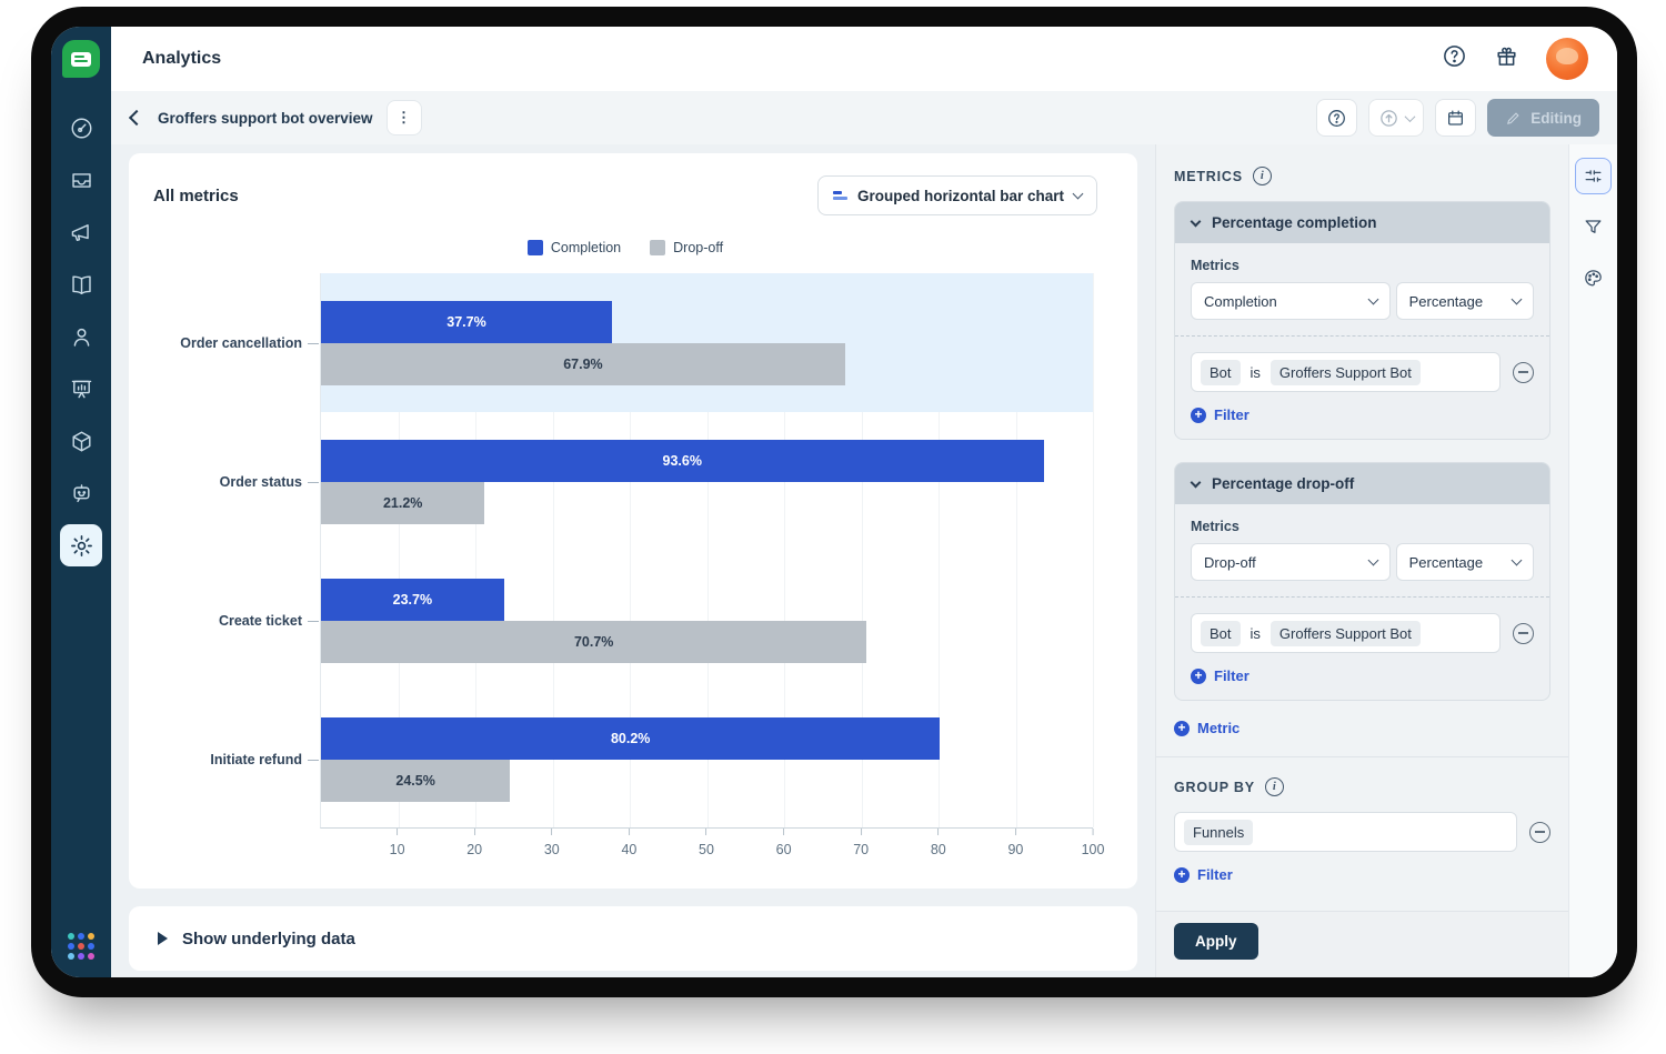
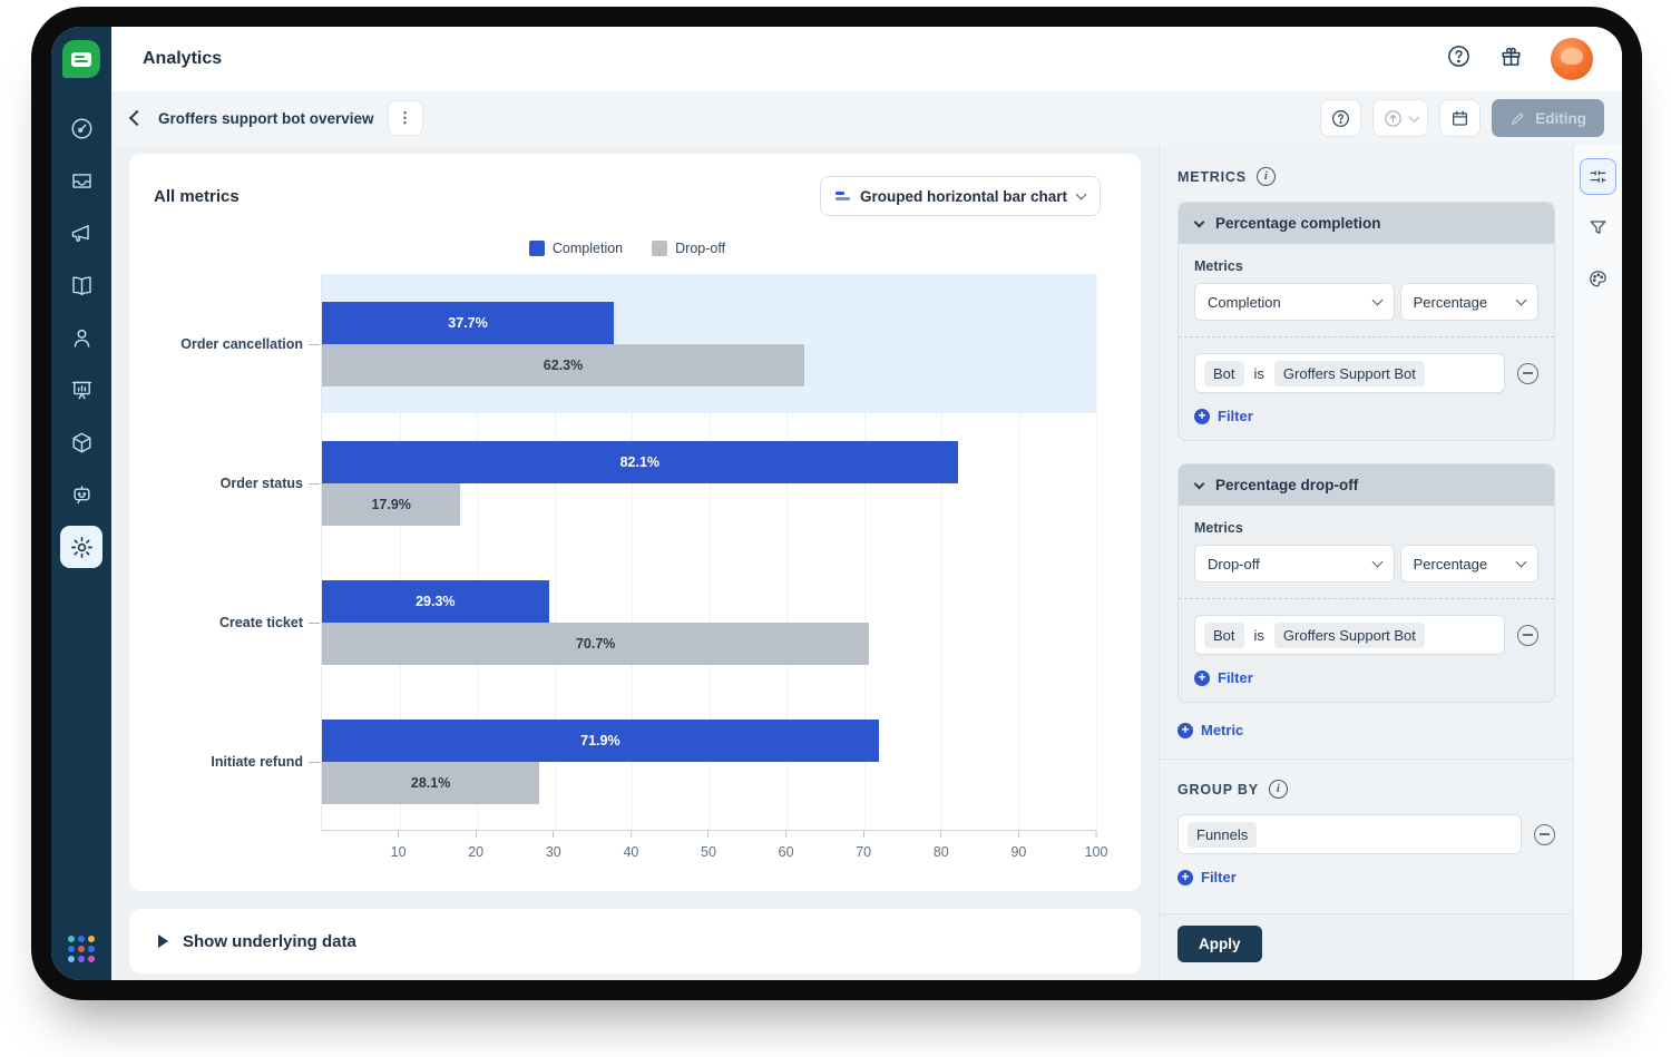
Drop-off/Order cancellation: 67.9% -> 62.3%
Completion/Order status: 93.6% -> 82.1%
Drop-off/Order status: 21.2% -> 17.9%
Completion/Create ticket: 23.7% -> 29.3%
Completion/Initiate refund: 80.2% -> 71.9%
Drop-off/Initiate refund: 24.5% -> 28.1%
